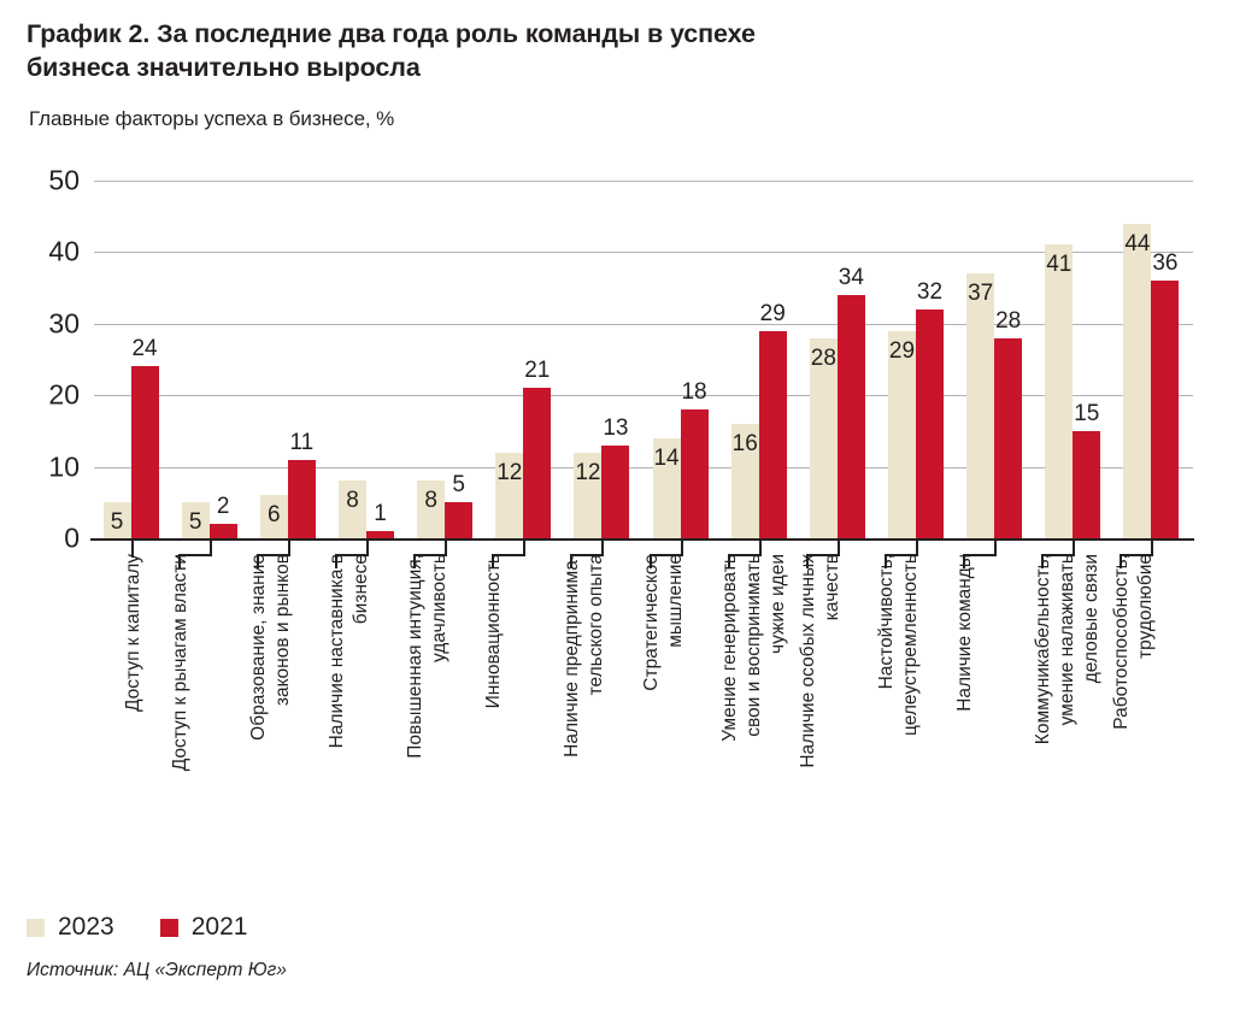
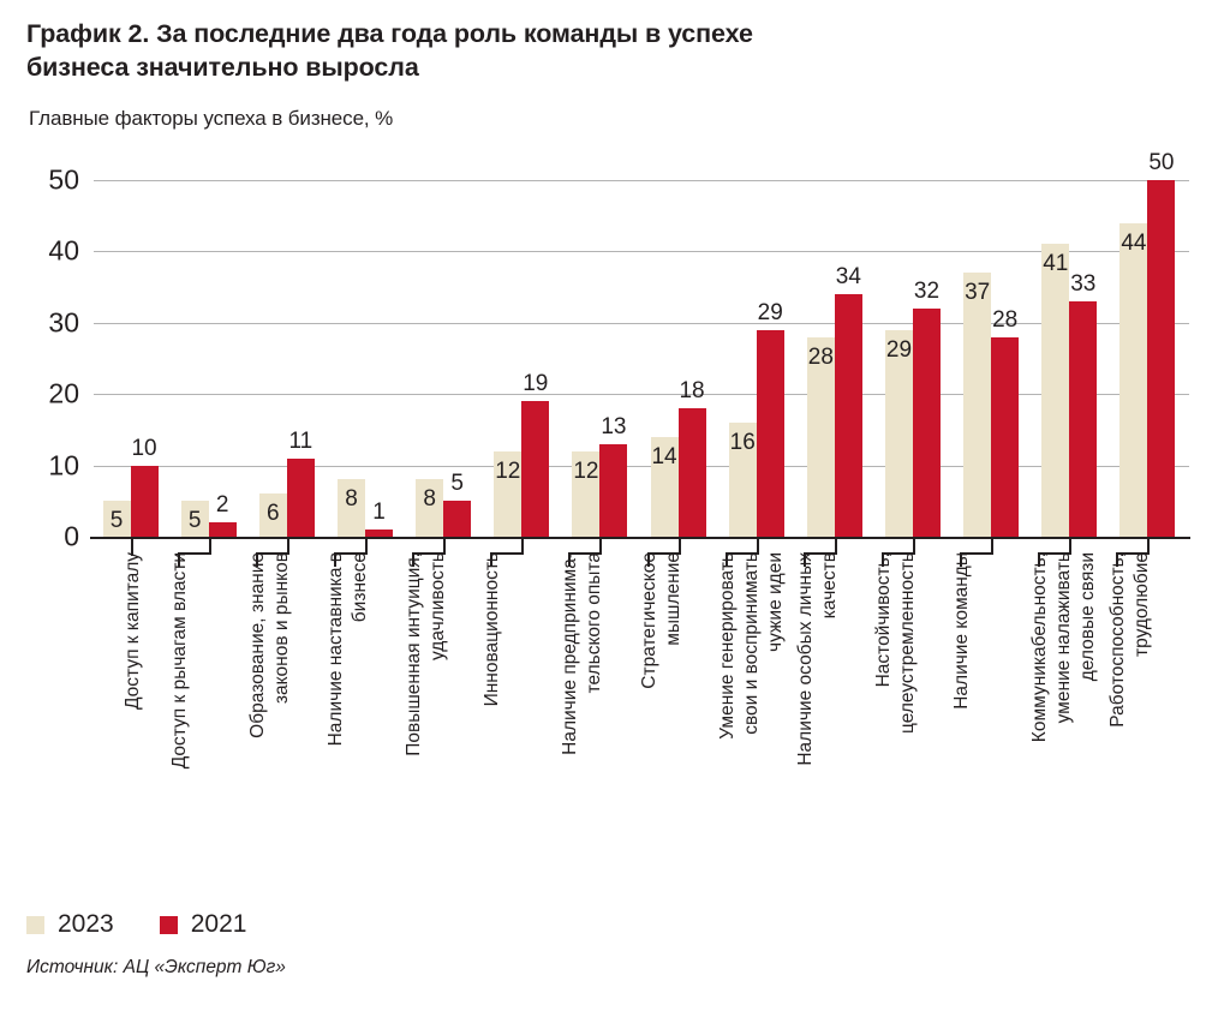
2021/Доступ к капиталу: 24 -> 10
2021/Инновационность: 21 -> 19
2021/Коммуникабельность, умение налаживать деловые связи: 15 -> 33
2021/Работоспособность, трудолюбие: 36 -> 50
